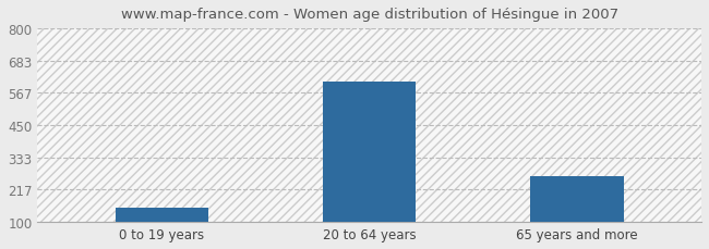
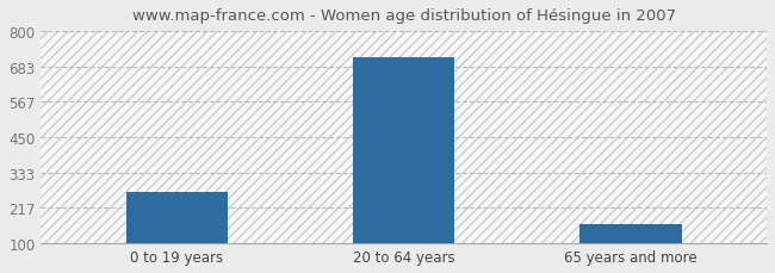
0 to 19 years: 150 -> 271
20 to 64 years: 605 -> 713
65 years and more: 265 -> 163
